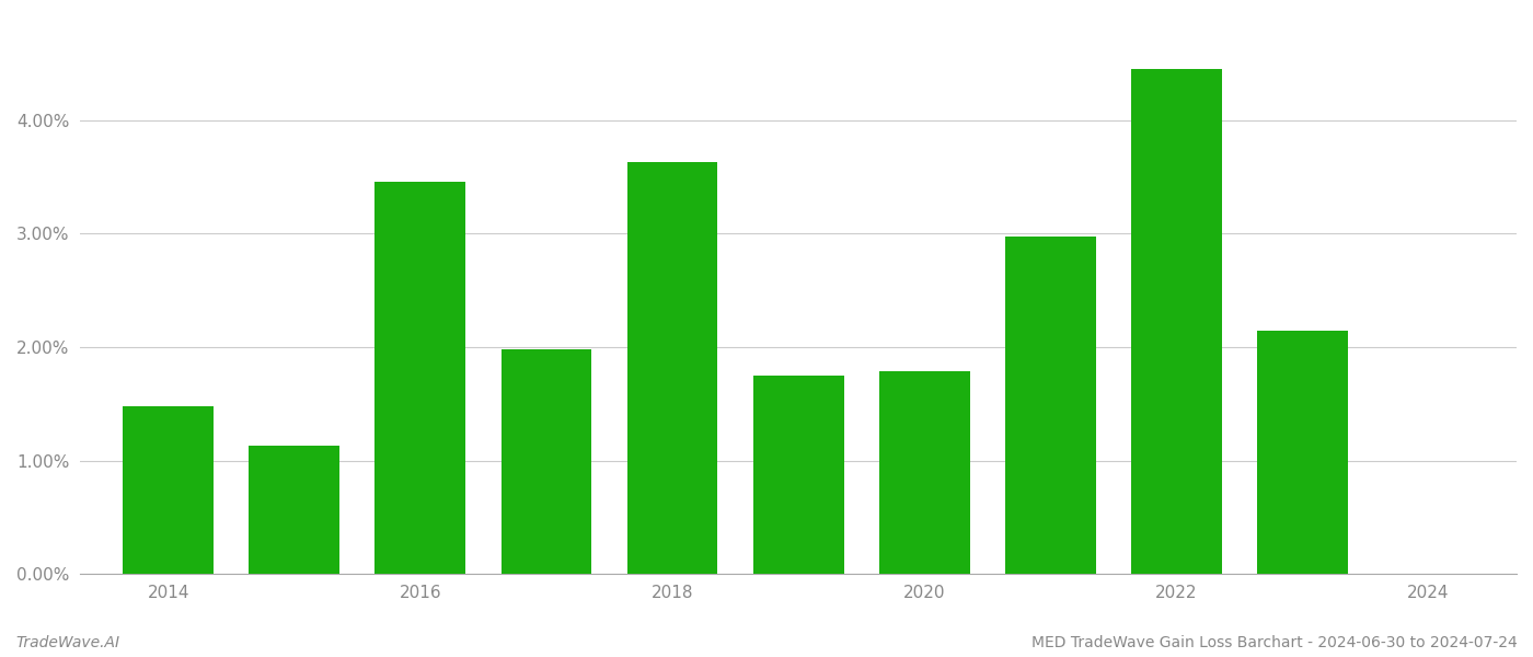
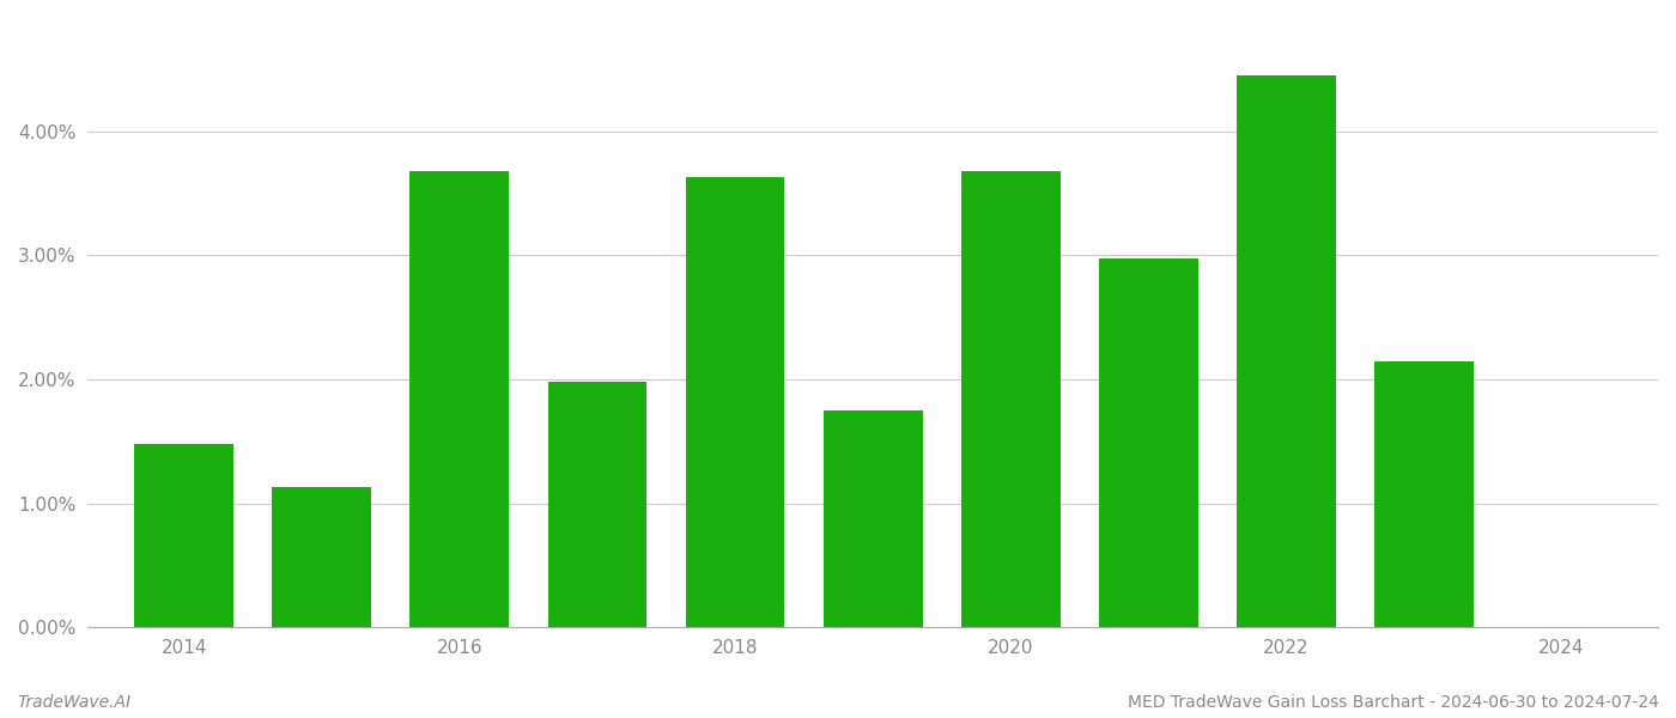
2016: 3.46% -> 3.68%
2020: 1.79% -> 3.68%
